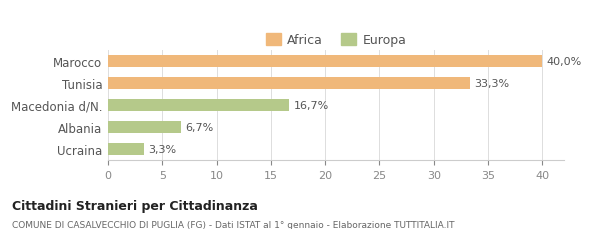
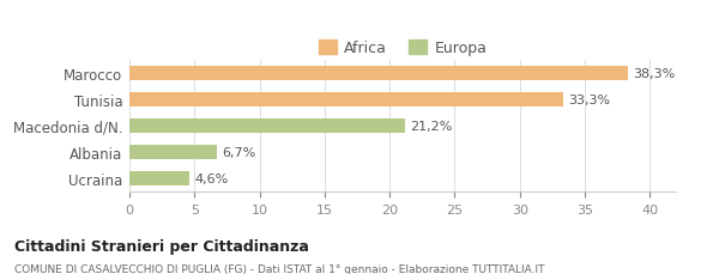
Marocco: 40,0% -> 38,3%
Macedonia d/N.: 16,7% -> 21,2%
Ucraina: 3,3% -> 4,6%
